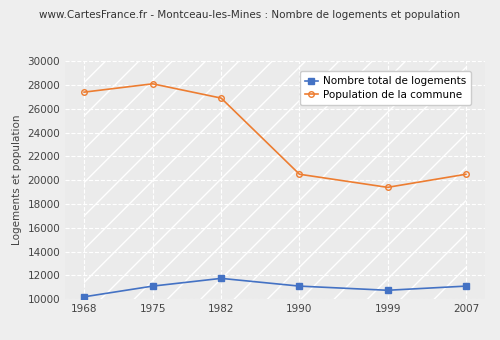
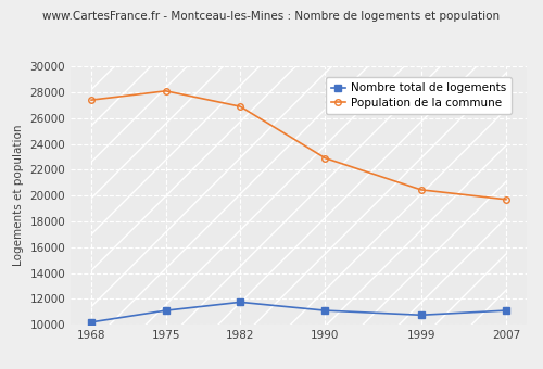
Population de la commune/1990: 20500 -> 22900
Population de la commune/1999: 19400 -> 20400
Population de la commune/2007: 20500 -> 19700
